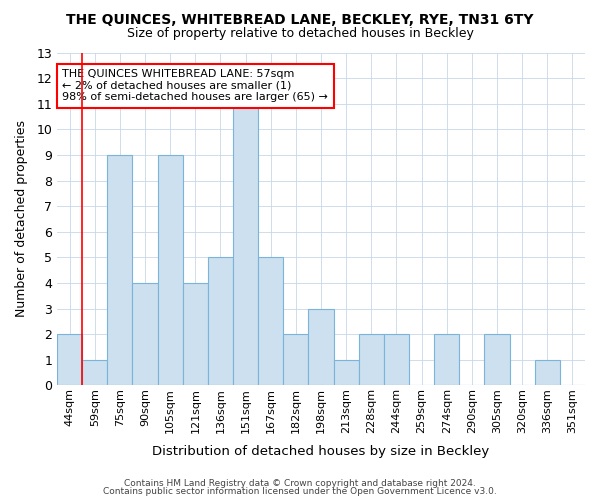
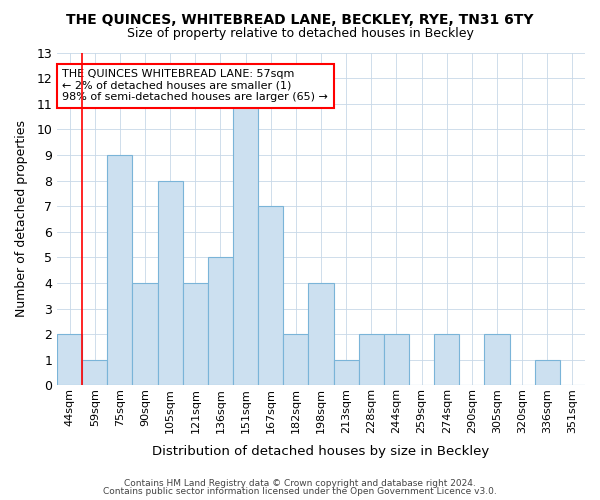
105sqm: 9 -> 8
167sqm: 5 -> 7
198sqm: 3 -> 4
